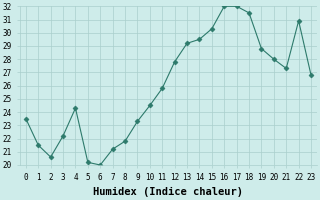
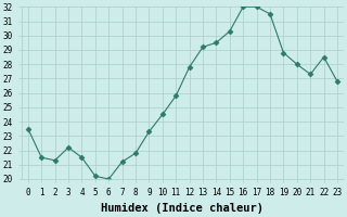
2: 20.6 -> 21.3
4: 24.3 -> 21.5
22: 30.9 -> 28.5
